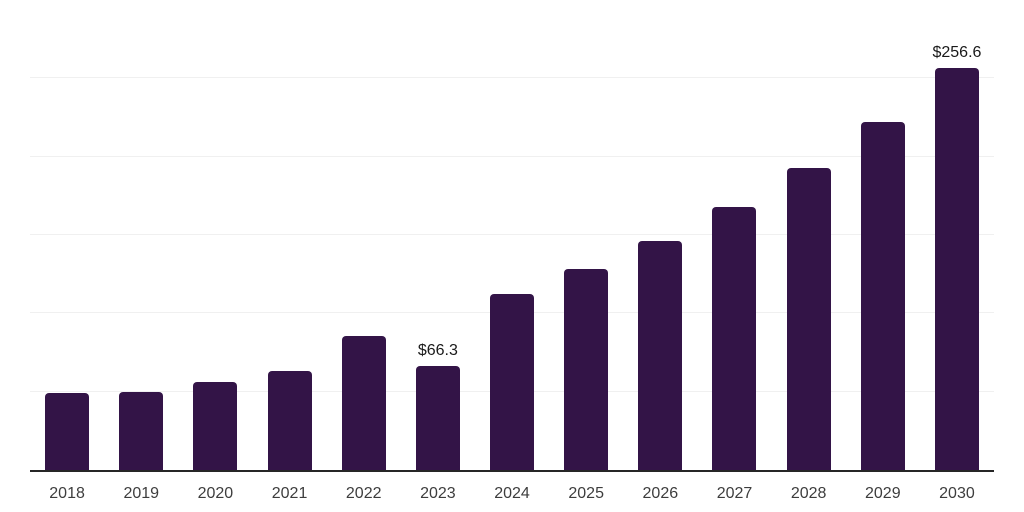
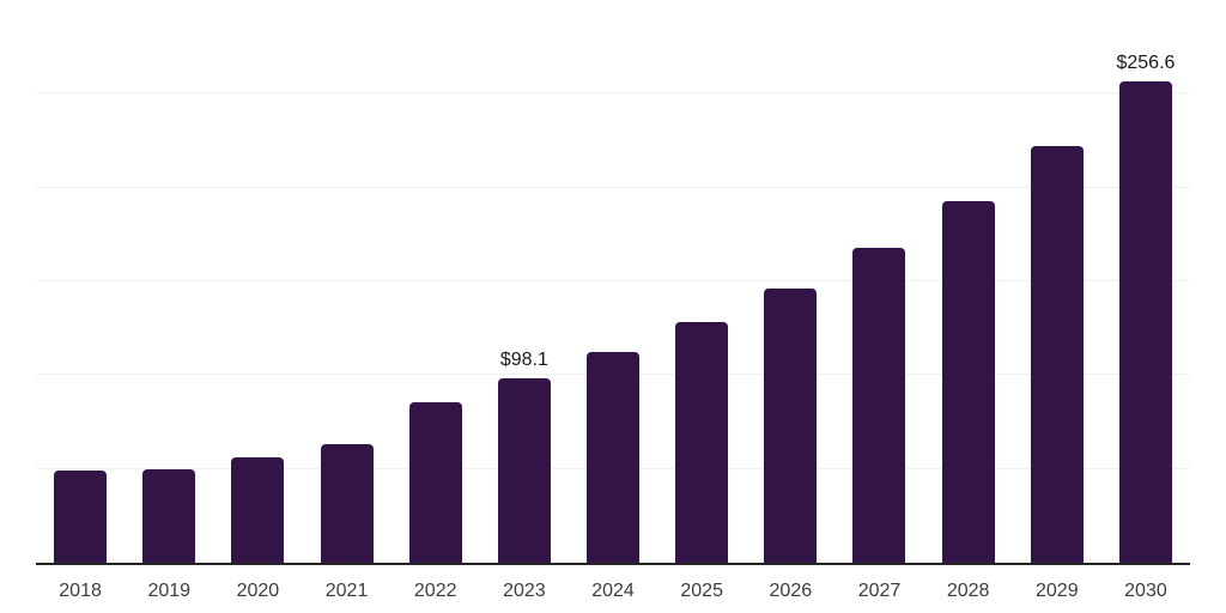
2023: $66.3 -> $98.1
